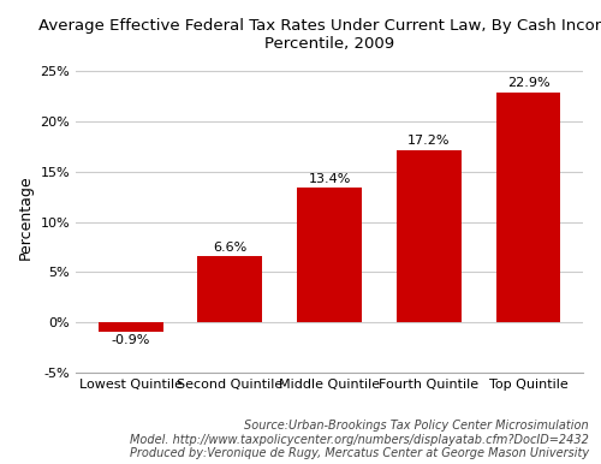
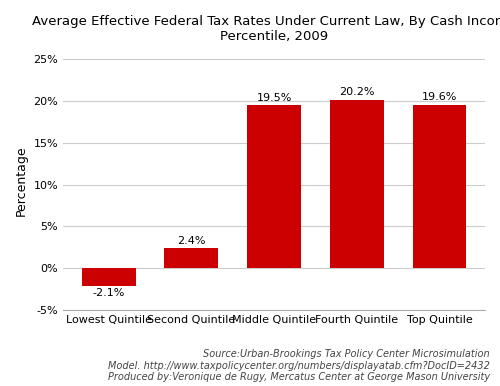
Lowest Quintile: -0.9% -> -2.1%
Second Quintile: 6.6% -> 2.4%
Middle Quintile: 13.4% -> 19.5%
Fourth Quintile: 17.2% -> 20.2%
Top Quintile: 22.9% -> 19.6%
